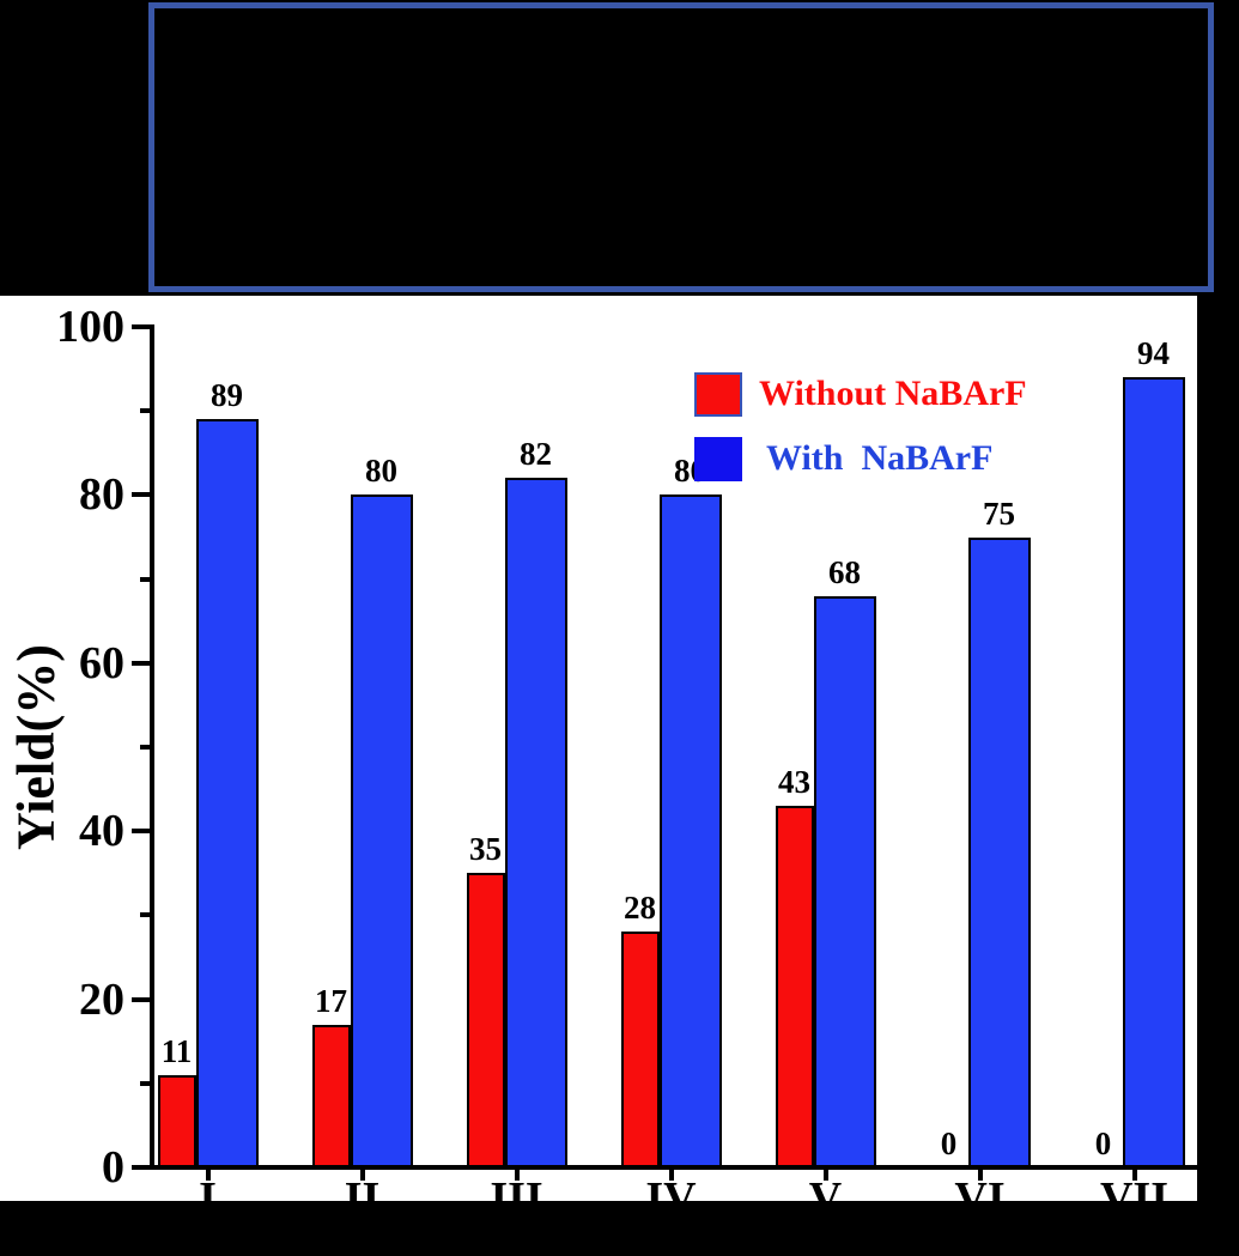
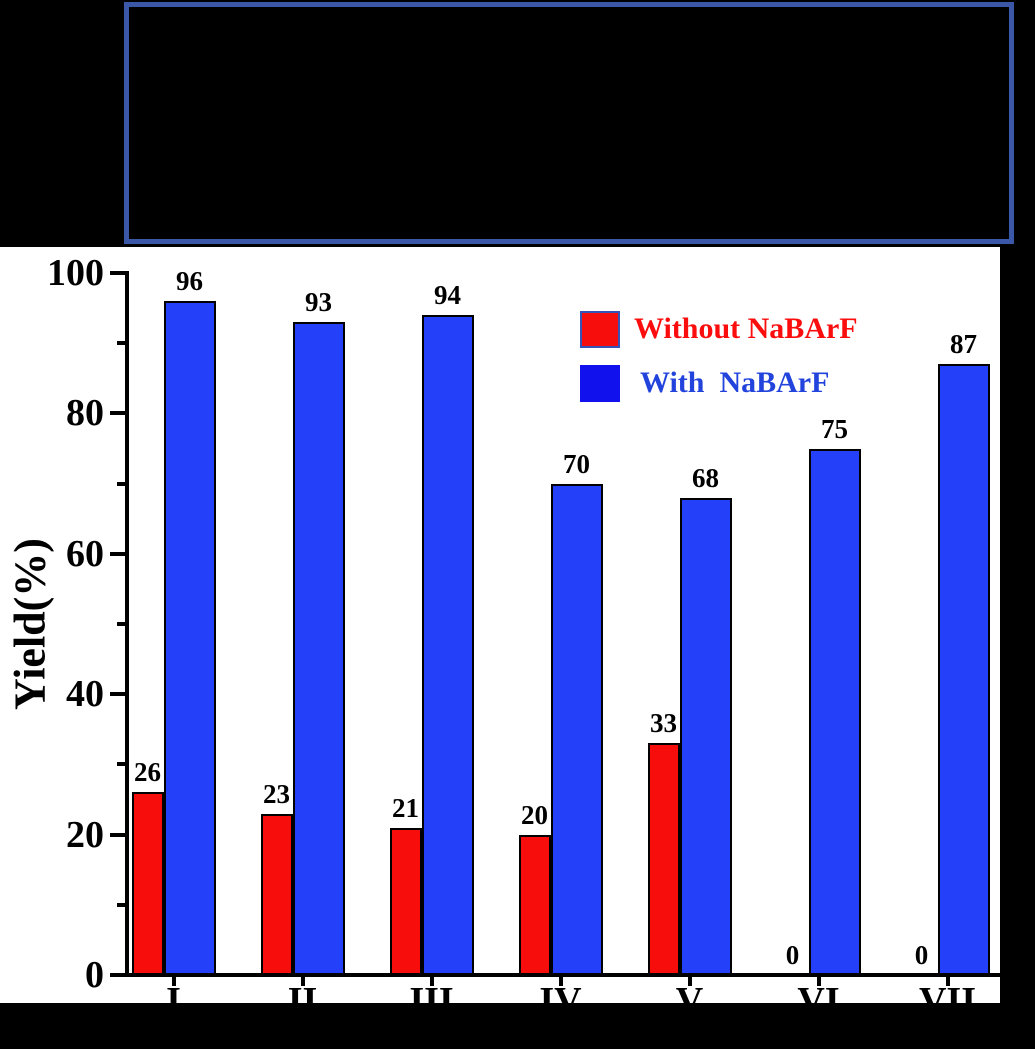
Without NaBArF/I: 11 -> 26
With NaBArF/I: 89 -> 96
Without NaBArF/II: 17 -> 23
With NaBArF/II: 80 -> 93
Without NaBArF/III: 35 -> 21
With NaBArF/III: 82 -> 94
Without NaBArF/IV: 28 -> 20
With NaBArF/IV: 80 -> 70
Without NaBArF/V: 43 -> 33
With NaBArF/VII: 94 -> 87
